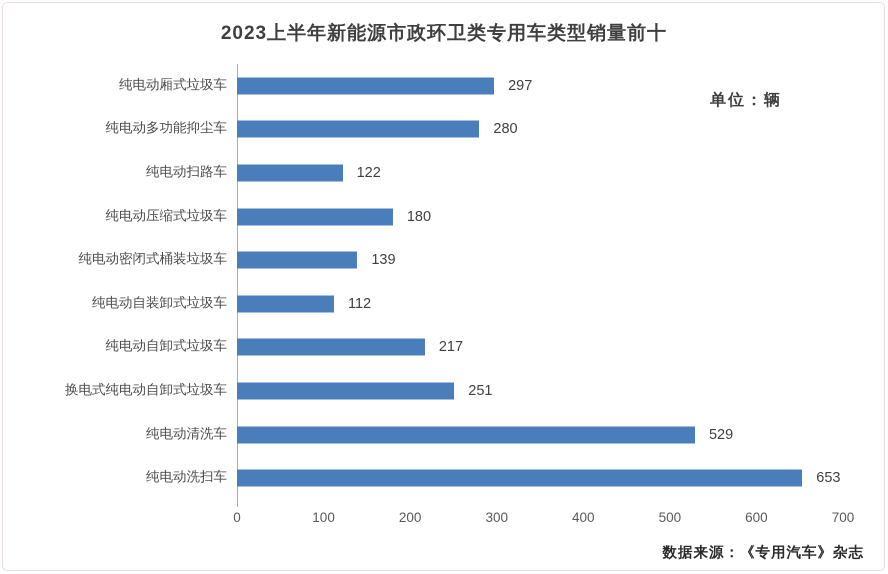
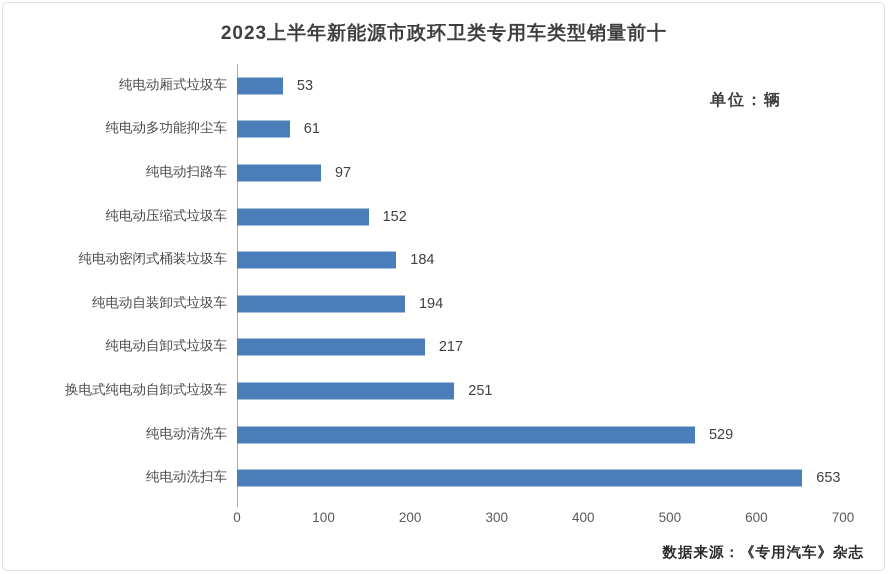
纯电动厢式垃圾车: 297 -> 53
纯电动多功能抑尘车: 280 -> 61
纯电动扫路车: 122 -> 97
纯电动压缩式垃圾车: 180 -> 152
纯电动密闭式桶装垃圾车: 139 -> 184
纯电动自装卸式垃圾车: 112 -> 194
